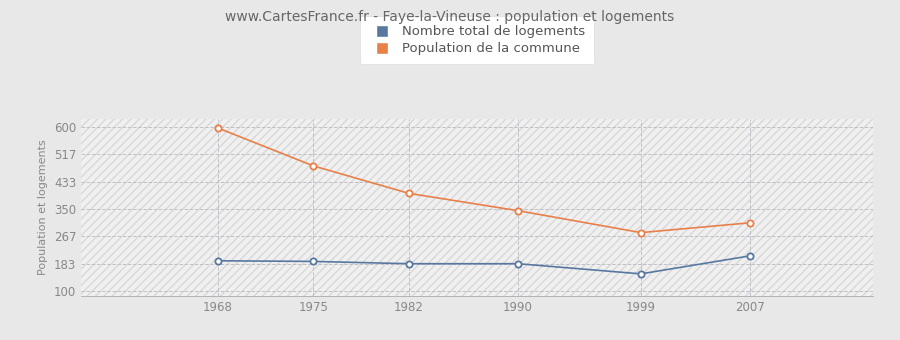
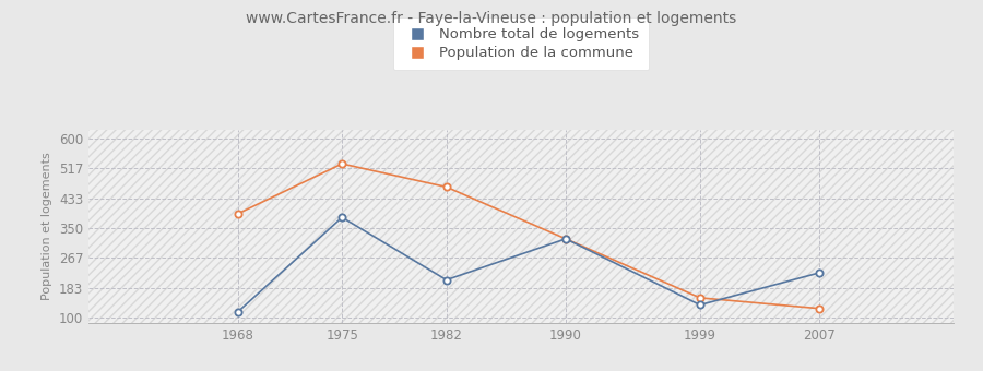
Nombre total de logements/1968: 192 -> 115
Population de la commune/1968: 598 -> 390
Nombre total de logements/1975: 190 -> 380
Population de la commune/1975: 482 -> 530
Nombre total de logements/1982: 183 -> 205
Population de la commune/1982: 398 -> 465
Nombre total de logements/1990: 183 -> 320
Population de la commune/1990: 345 -> 320
Nombre total de logements/1999: 152 -> 135
Population de la commune/1999: 278 -> 155
Nombre total de logements/2007: 207 -> 225
Population de la commune/2007: 308 -> 125
